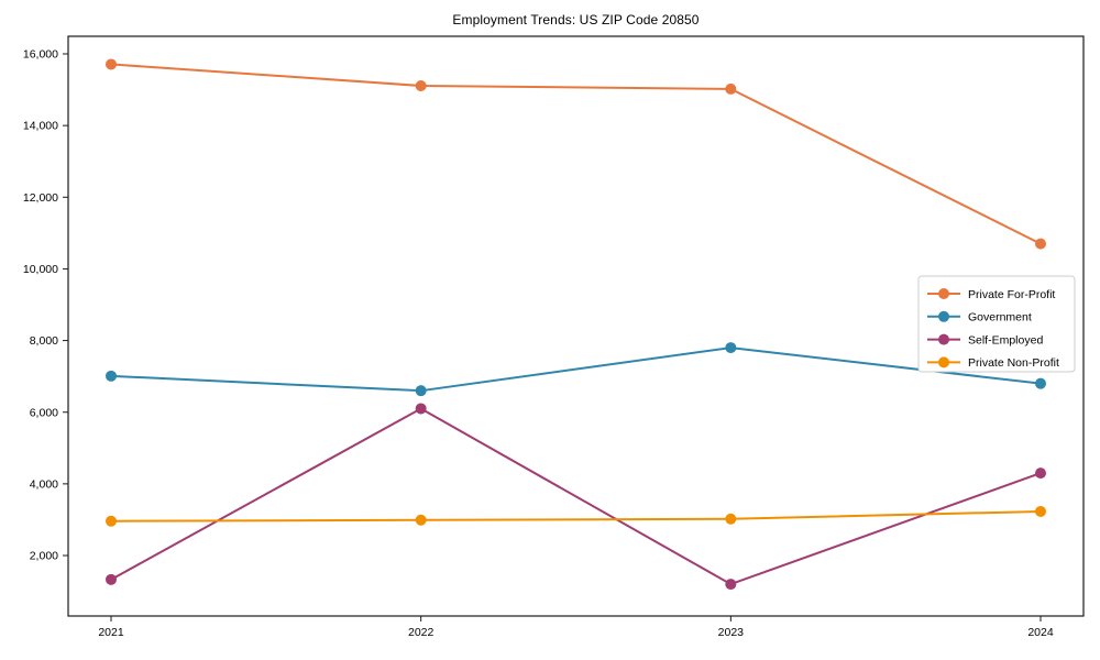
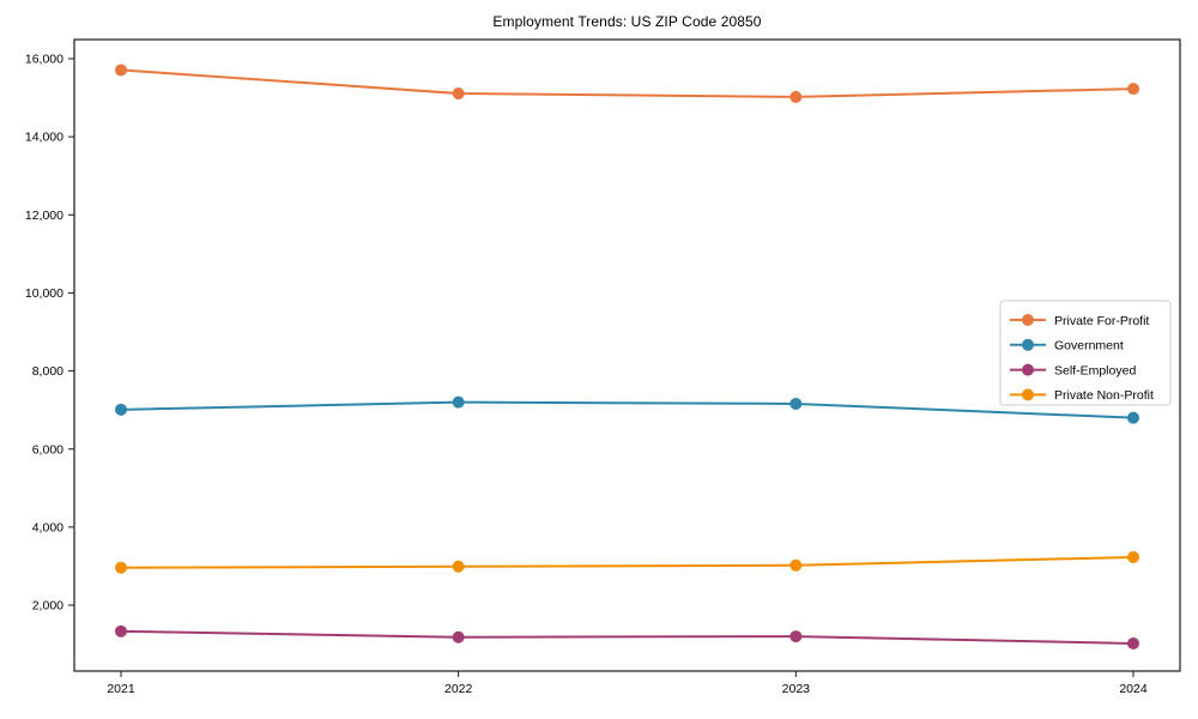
Government/2022: 6600 -> 7200
Self-Employed/2022: 6100 -> 1200
Government/2023: 7800 -> 7200
Private For-Profit/2024: 10700 -> 15200
Self-Employed/2024: 4300 -> 1000
